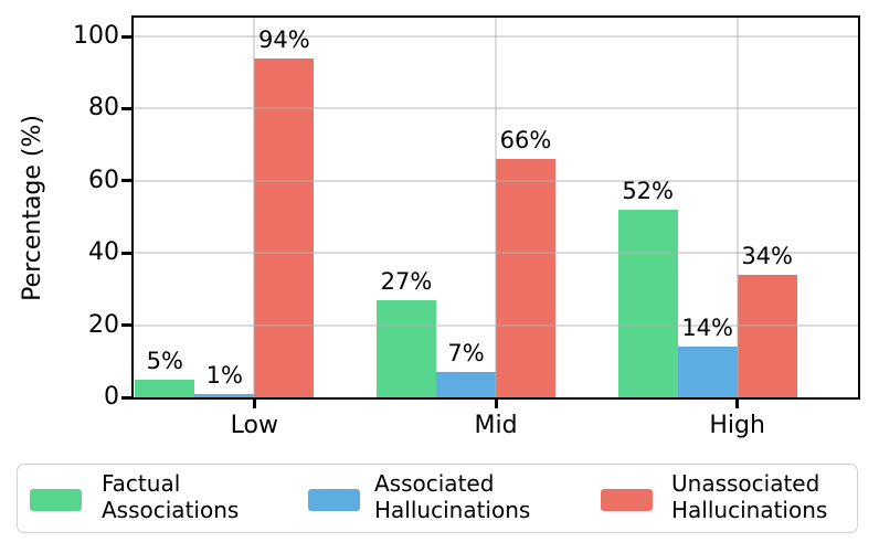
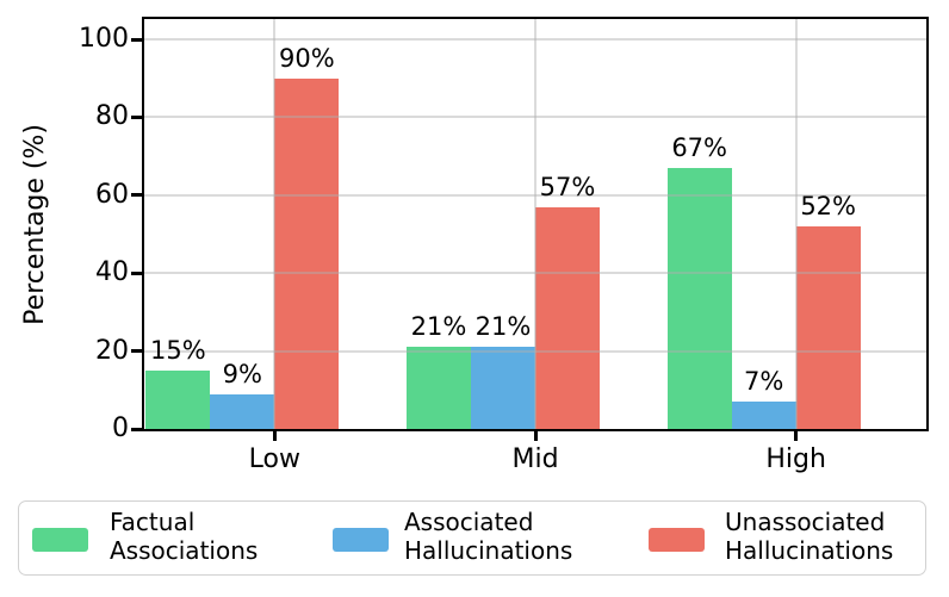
Factual Associations/Low: 5% -> 15%
Associated Hallucinations/Low: 1% -> 9%
Unassociated Hallucinations/Low: 94% -> 90%
Factual Associations/Mid: 27% -> 21%
Associated Hallucinations/Mid: 7% -> 21%
Unassociated Hallucinations/Mid: 66% -> 57%
Factual Associations/High: 52% -> 67%
Associated Hallucinations/High: 14% -> 7%
Unassociated Hallucinations/High: 34% -> 52%
